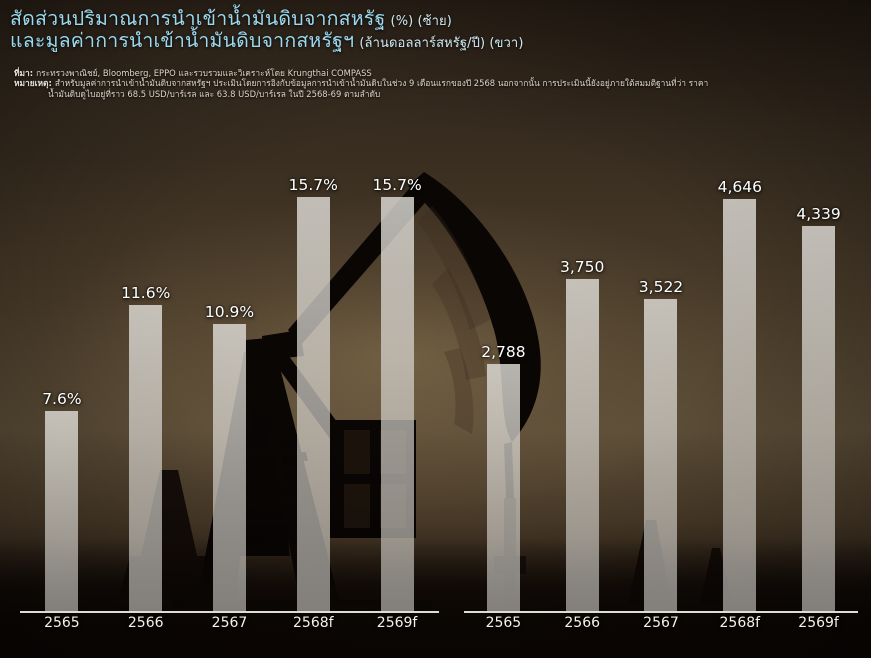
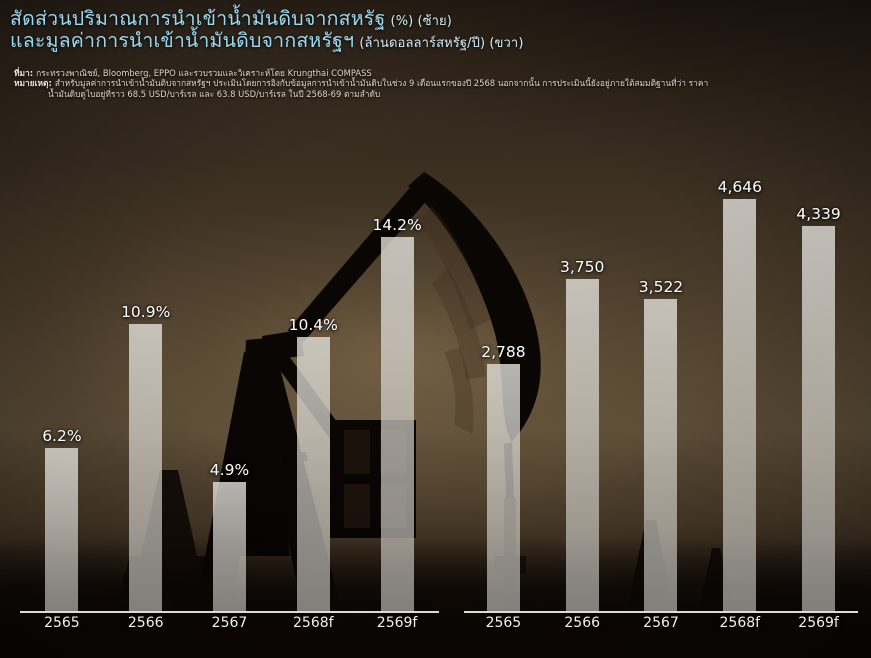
สัดส่วนปริมาณการนำเข้าน้ำมันดิบจากสหรัฐ/2565: 7.6% -> 6.2%
สัดส่วนปริมาณการนำเข้าน้ำมันดิบจากสหรัฐ/2566: 11.6% -> 10.9%
สัดส่วนปริมาณการนำเข้าน้ำมันดิบจากสหรัฐ/2567: 10.9% -> 4.9%
สัดส่วนปริมาณการนำเข้าน้ำมันดิบจากสหรัฐ/2568f: 15.7% -> 10.4%
สัดส่วนปริมาณการนำเข้าน้ำมันดิบจากสหรัฐ/2569f: 15.7% -> 14.2%
